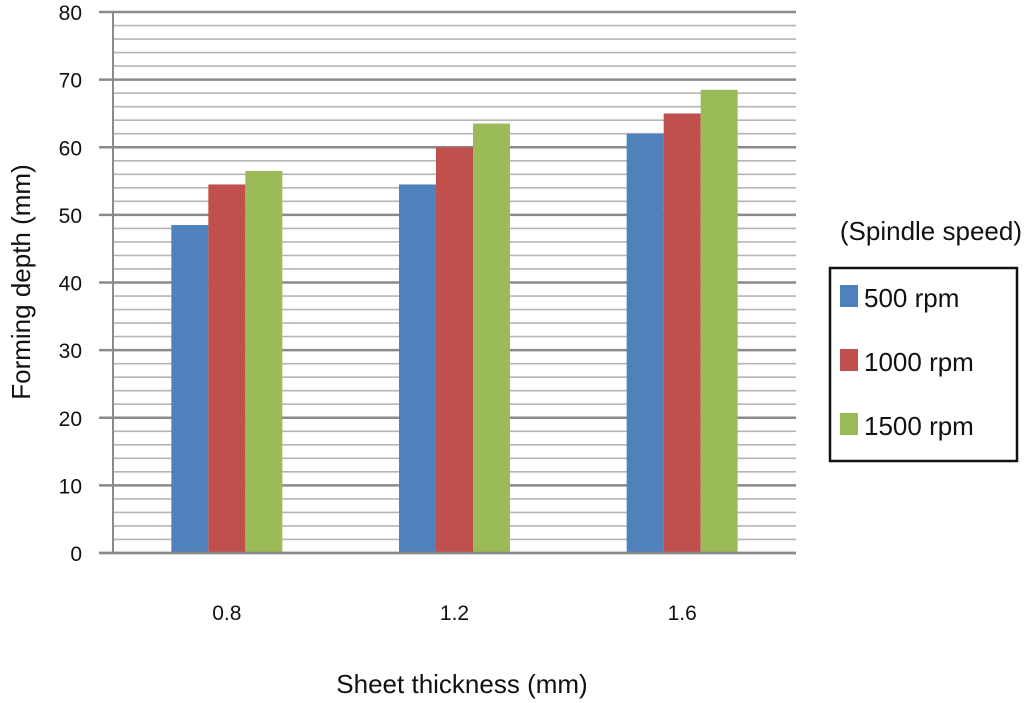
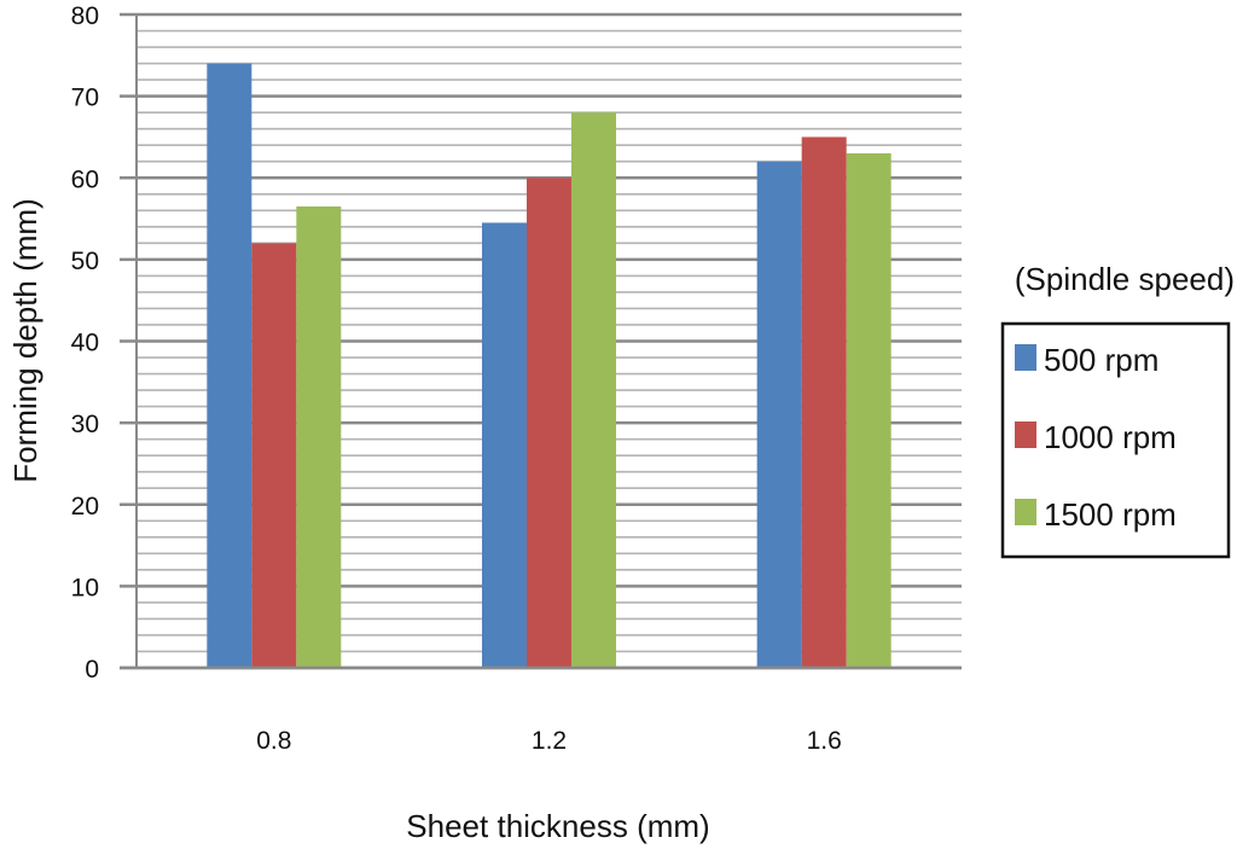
500 rpm/0.8: 48 -> 74
1000 rpm/0.8: 54 -> 52
1500 rpm/1.2: 64 -> 68
1500 rpm/1.6: 68 -> 63
